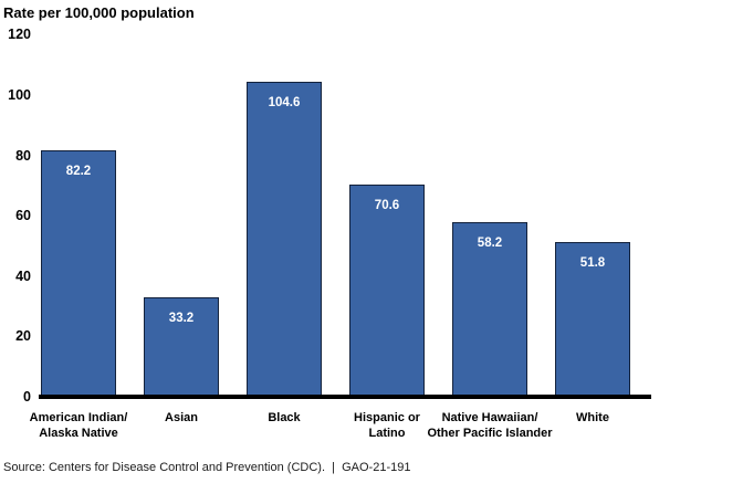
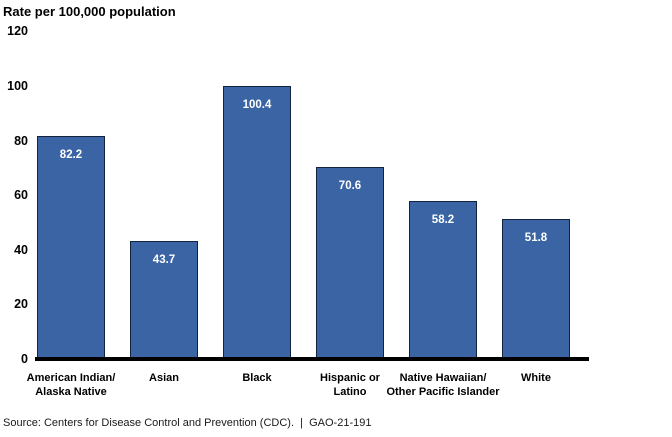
Asian: 33.2 -> 43.7
Black: 104.6 -> 100.4
